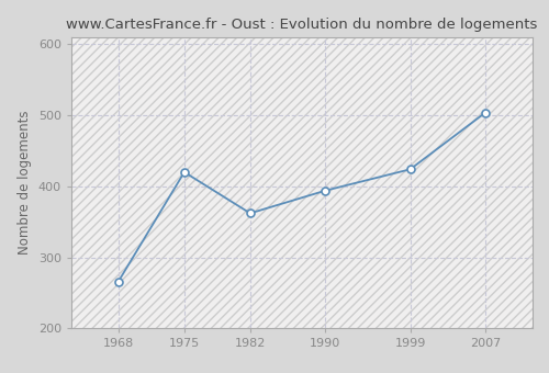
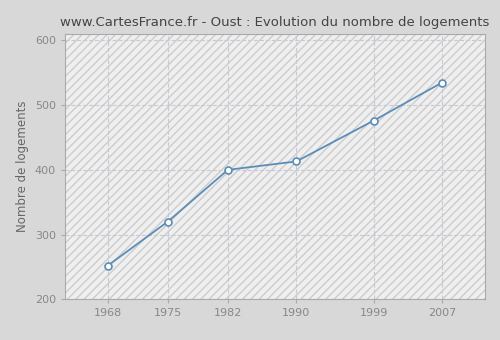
1968: 266 -> 252
1975: 420 -> 320
1982: 362 -> 400
1990: 394 -> 413
1999: 424 -> 476
2007: 504 -> 535
